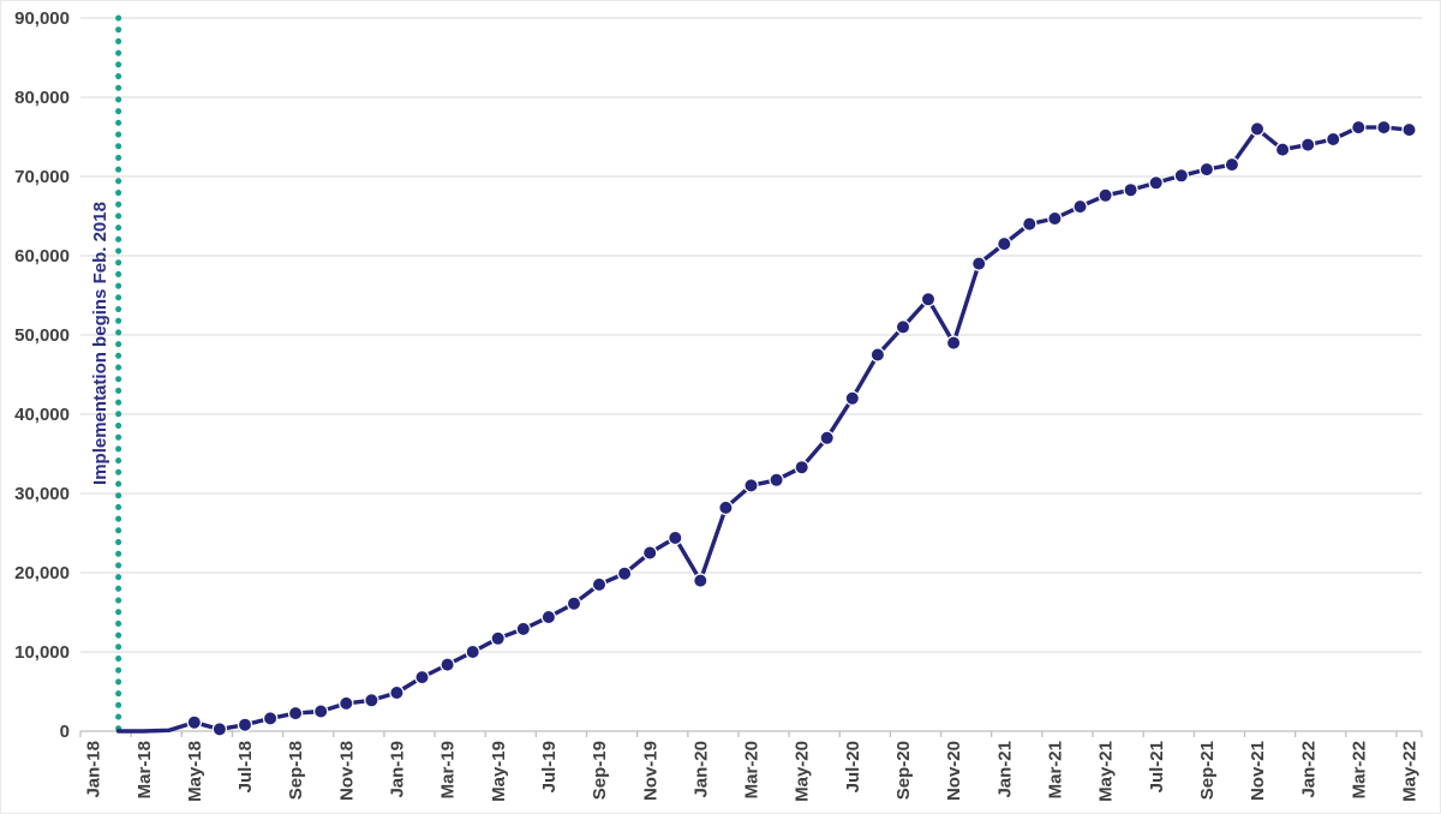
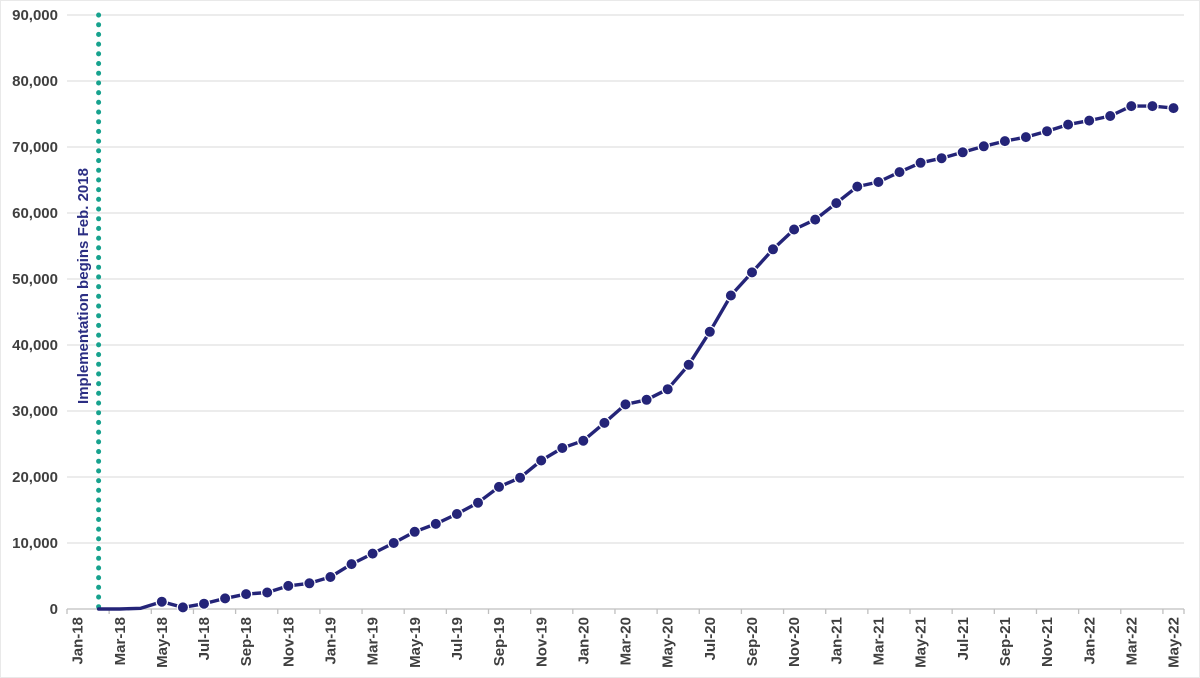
Jan-20: 19000 -> 26000
Nov-20: 49000 -> 58000
Nov-21: 76000 -> 72000
